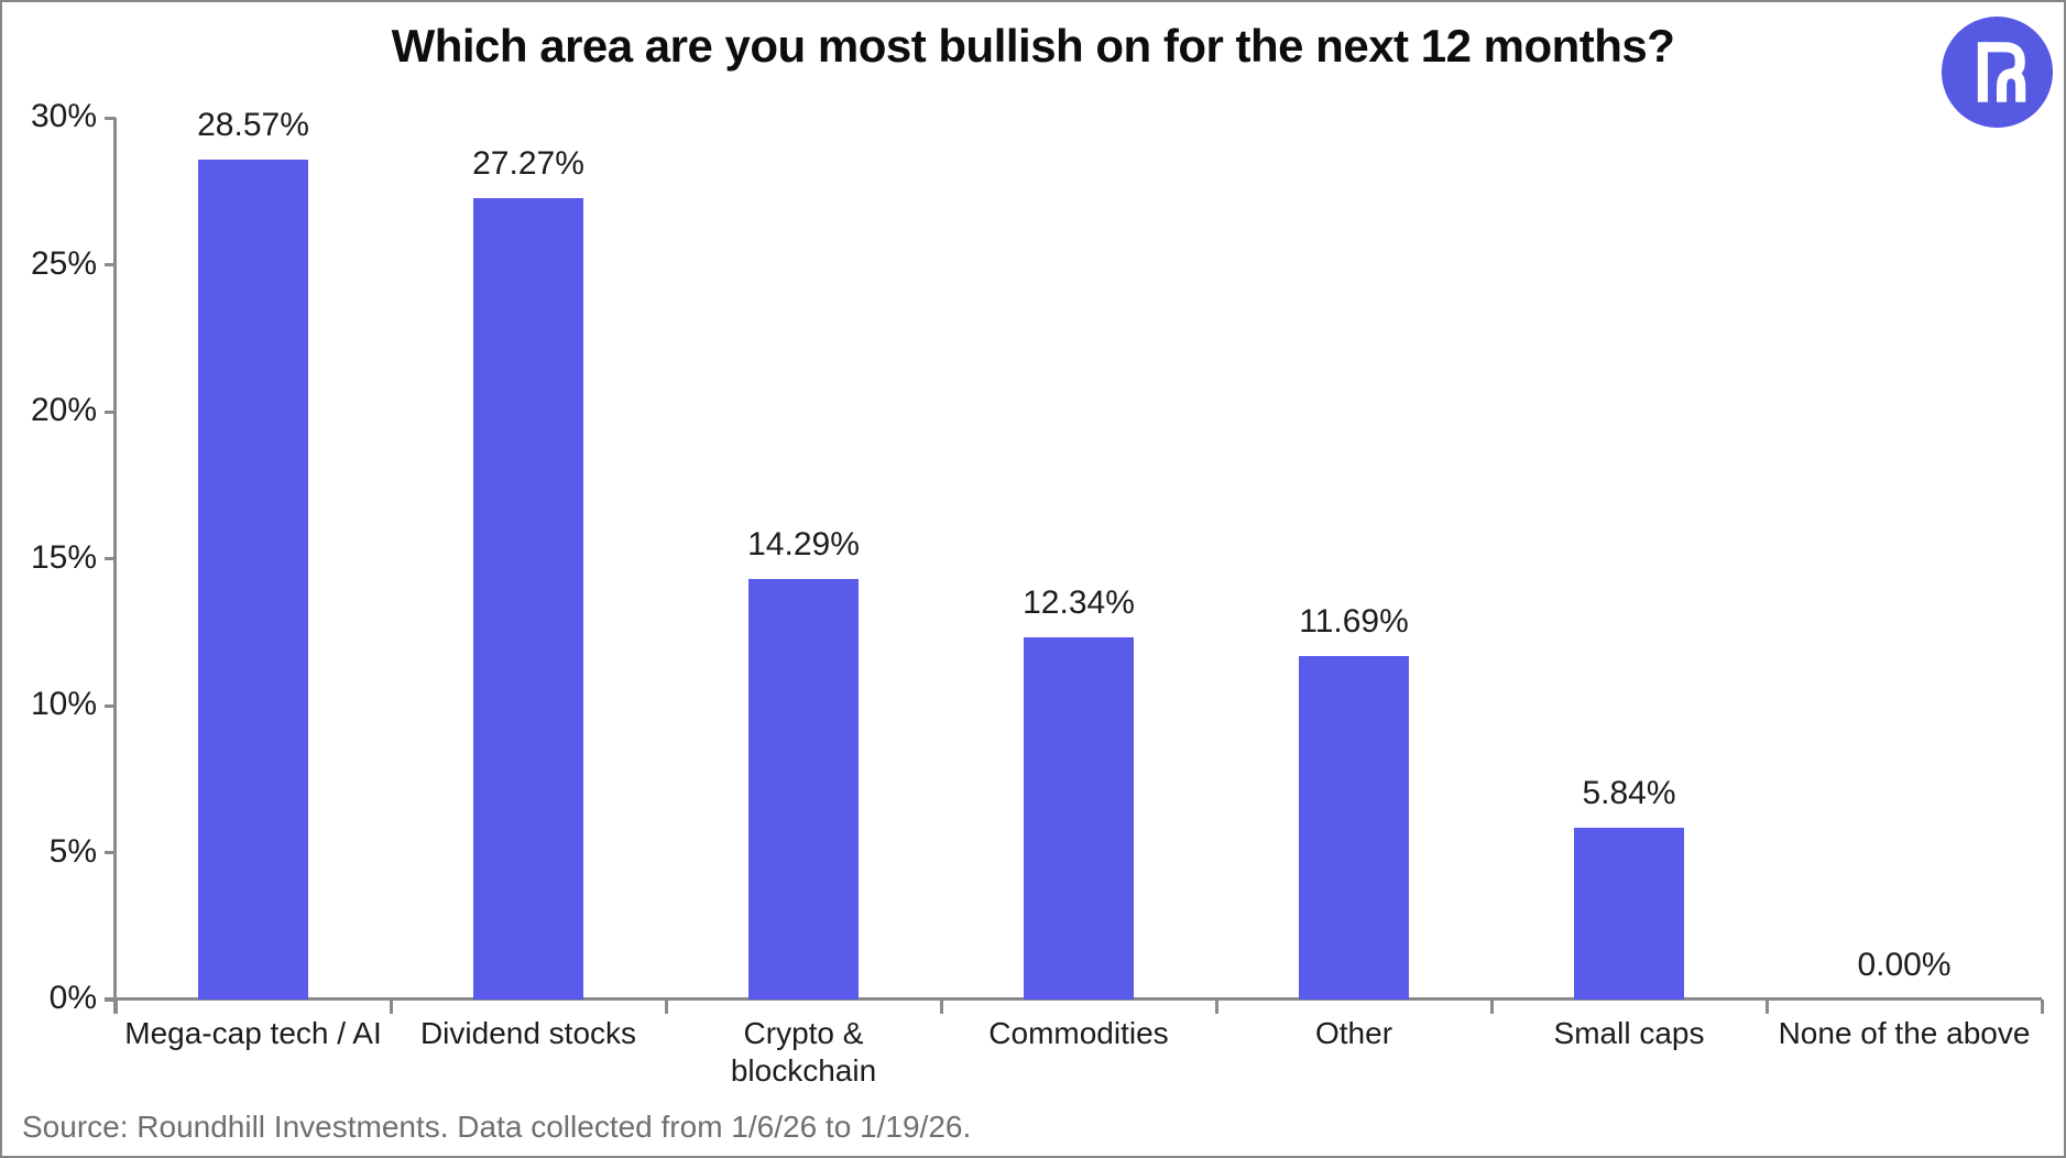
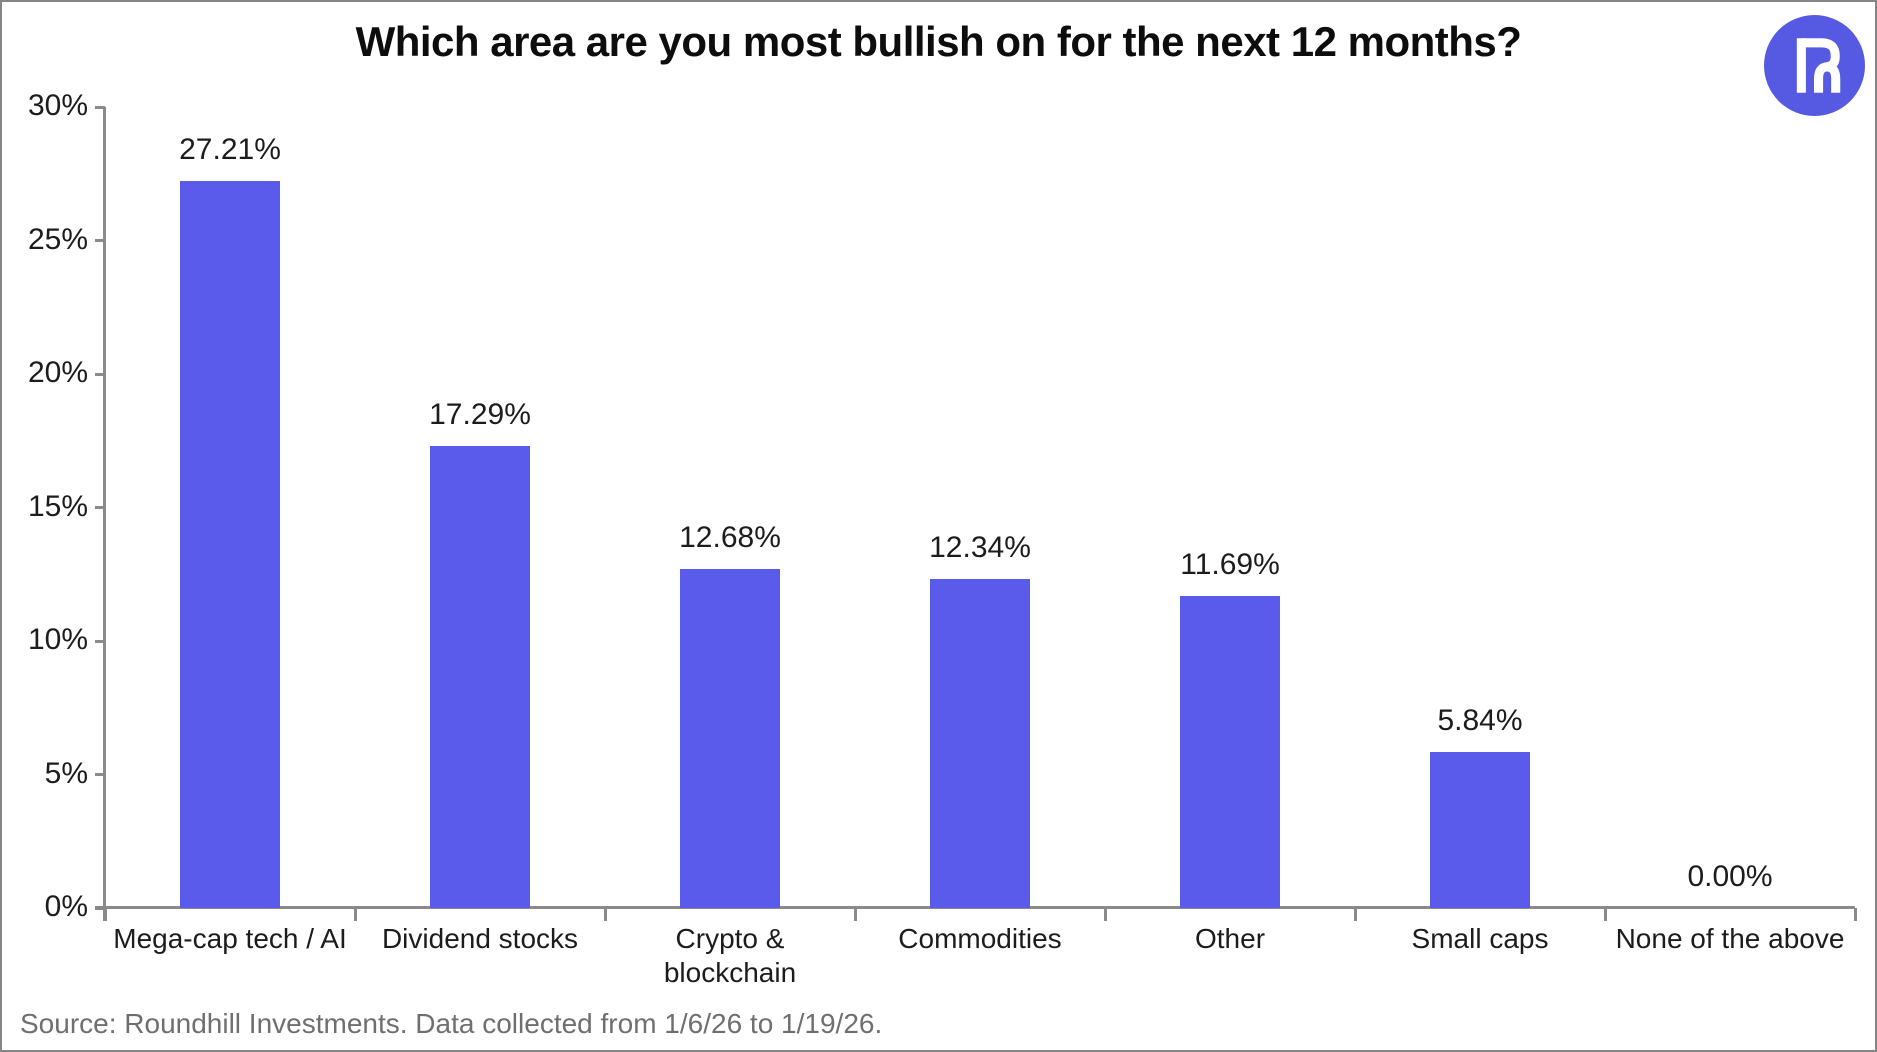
Mega-cap tech / AI: 28.57% -> 27.21%
Dividend stocks: 27.27% -> 17.29%
Crypto & blockchain: 14.29% -> 12.68%
